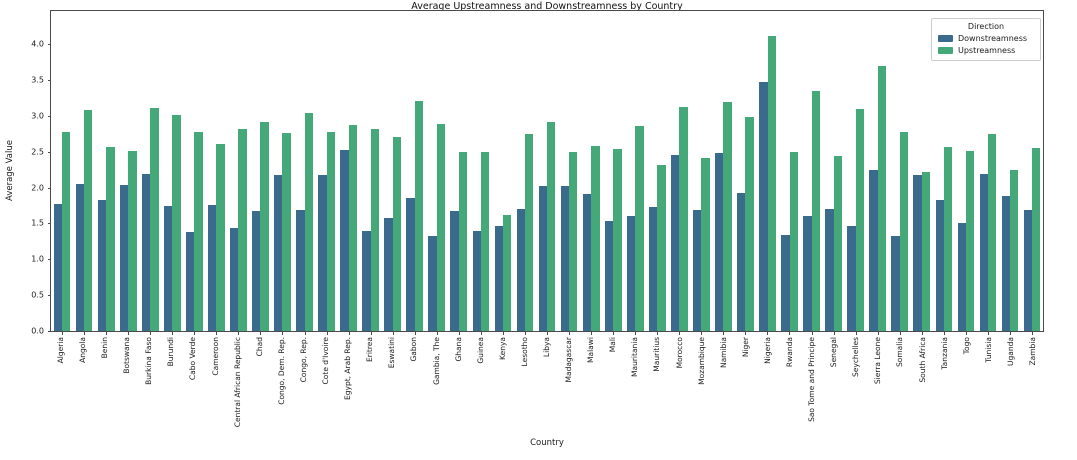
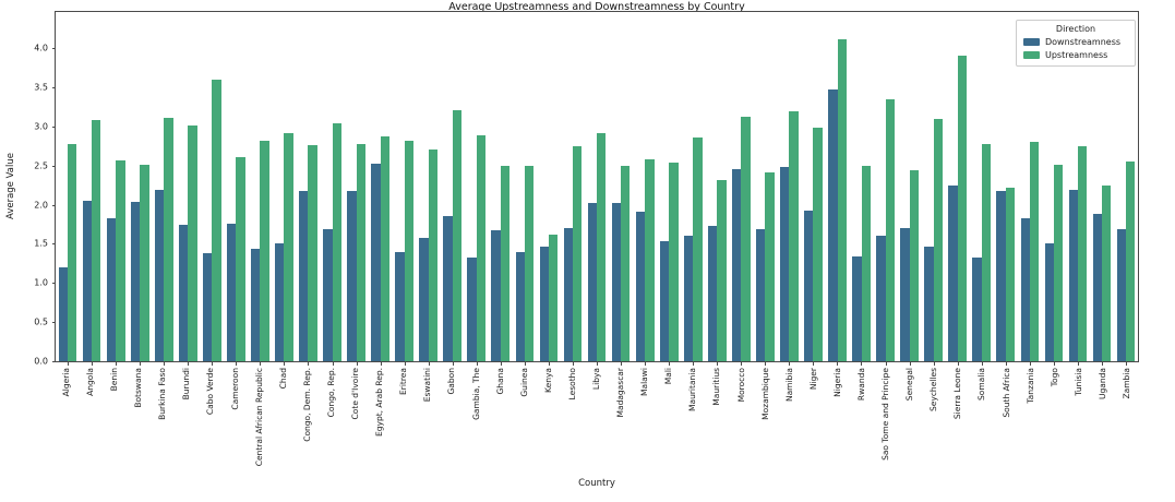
Downstreamness/Algeria: 1.8 -> 1.2
Upstreamness/Cabo Verde: 2.8 -> 3.6
Downstreamness/Chad: 1.7 -> 1.5
Upstreamness/Sierra Leone: 3.7 -> 3.9
Upstreamness/Tanzania: 2.6 -> 2.8
